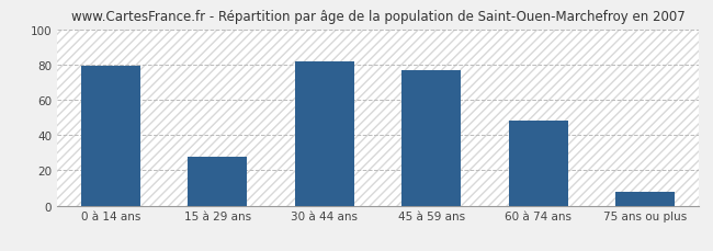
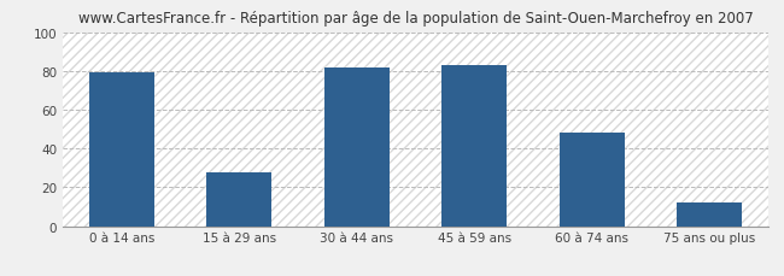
45 à 59 ans: 77 -> 83
75 ans ou plus: 8 -> 12
